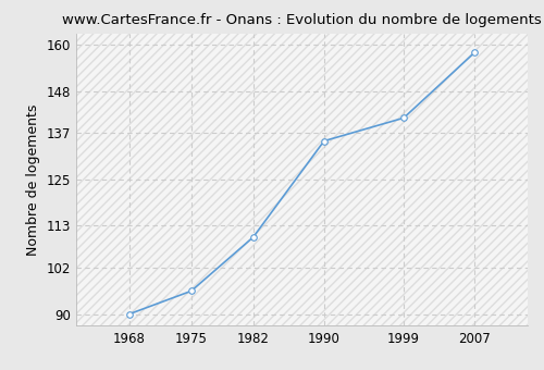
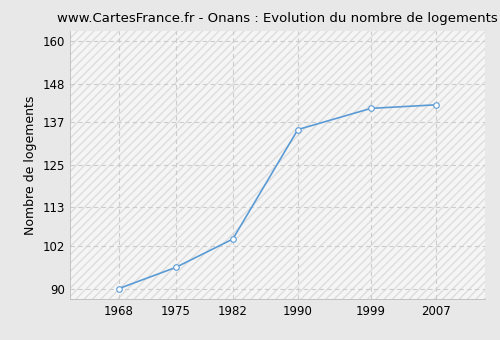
1982: 110 -> 104
2007: 158 -> 142
